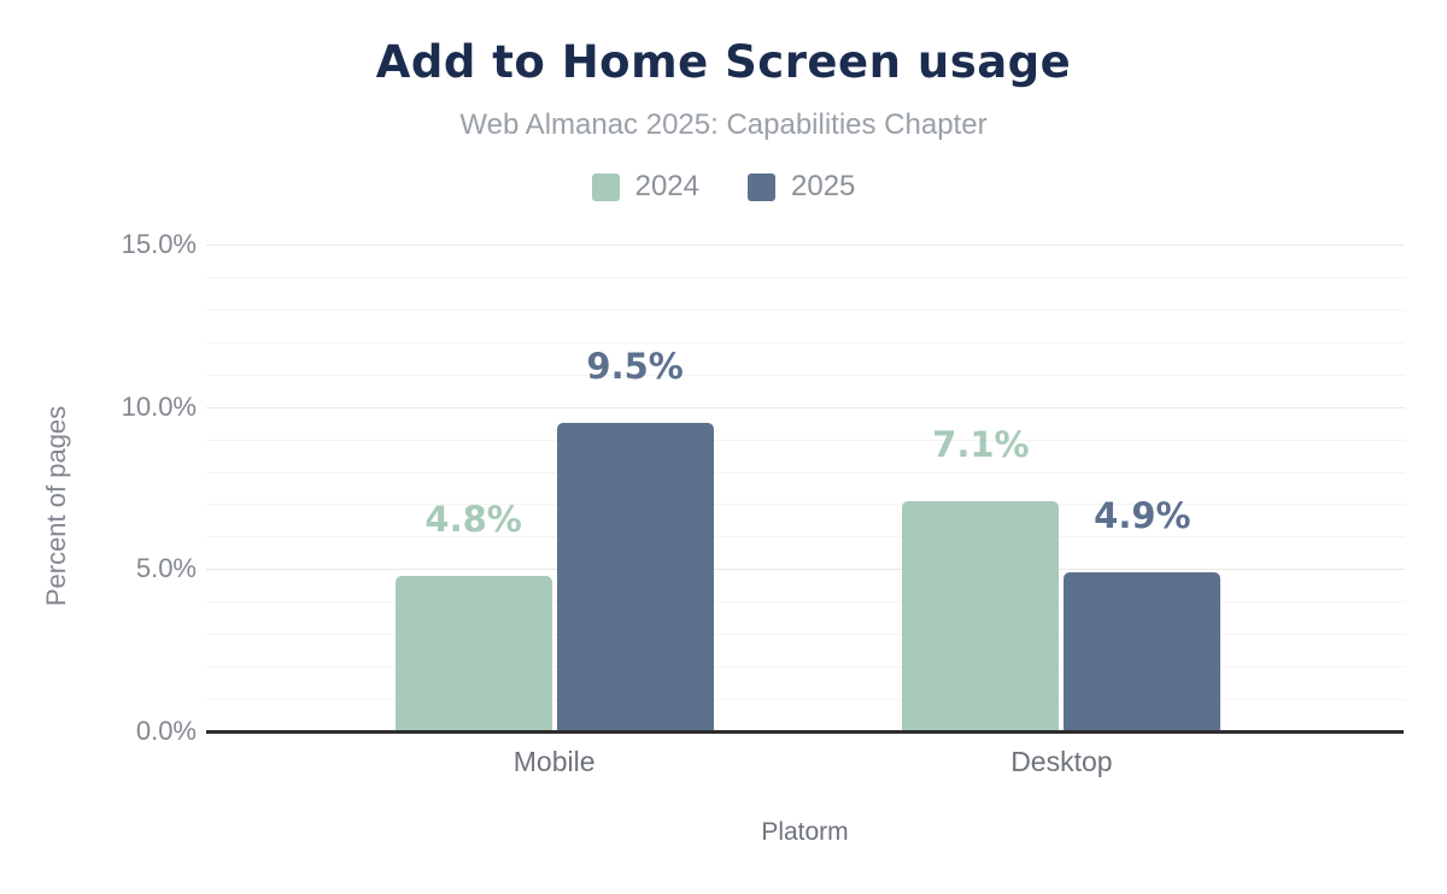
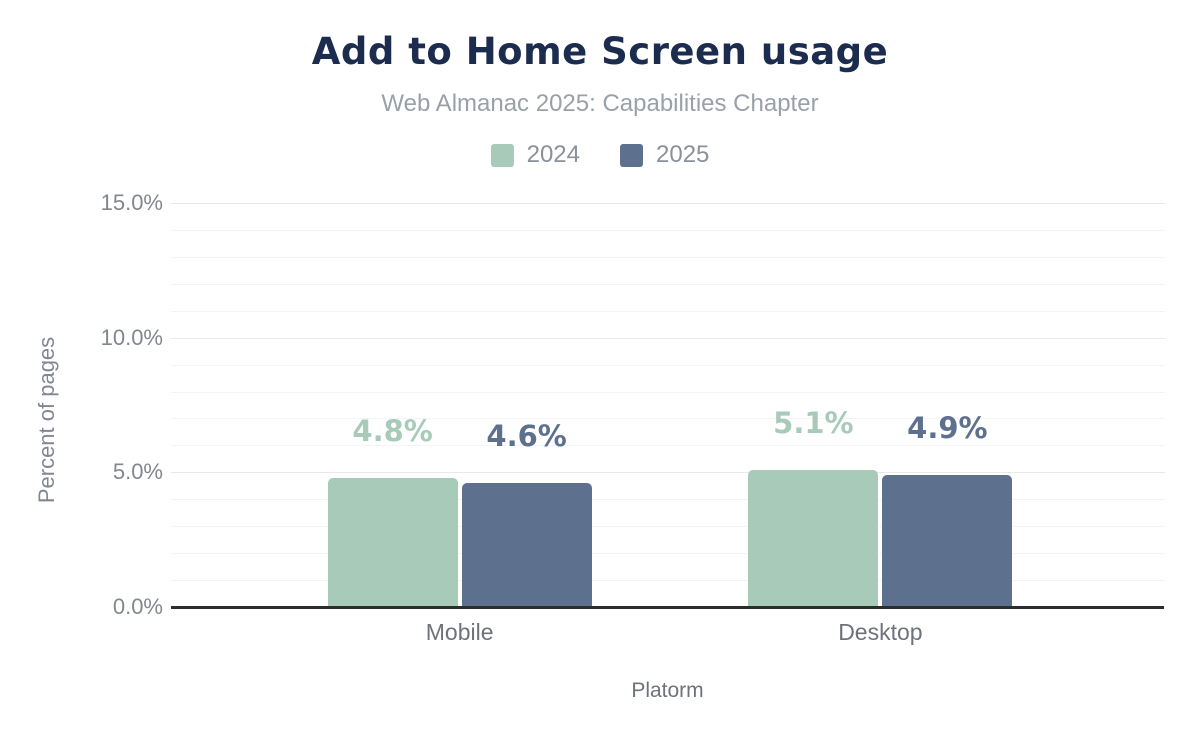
2025/Mobile: 9.5% -> 4.6%
2024/Desktop: 7.1% -> 5.1%
